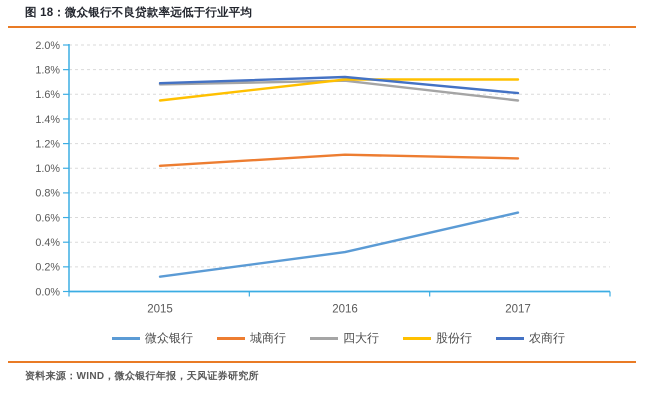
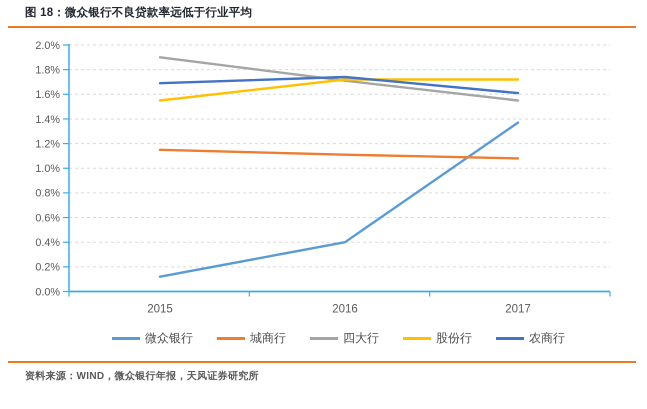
城商行/2015: 1.02% -> 1.15%
四大行/2015: 1.68% -> 1.90%
微众银行/2016: 0.32% -> 0.40%
微众银行/2017: 0.64% -> 1.37%
